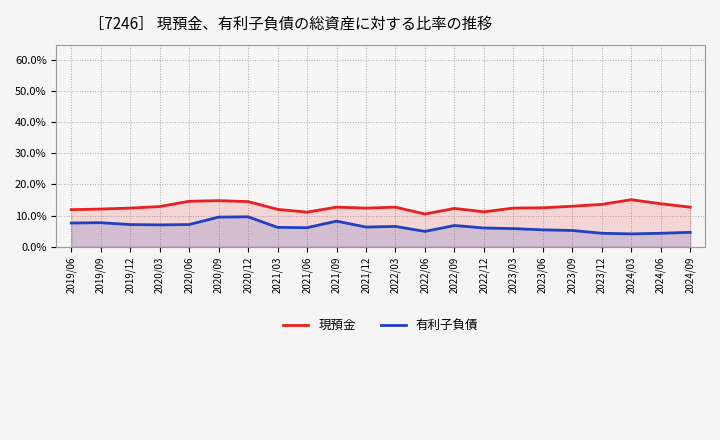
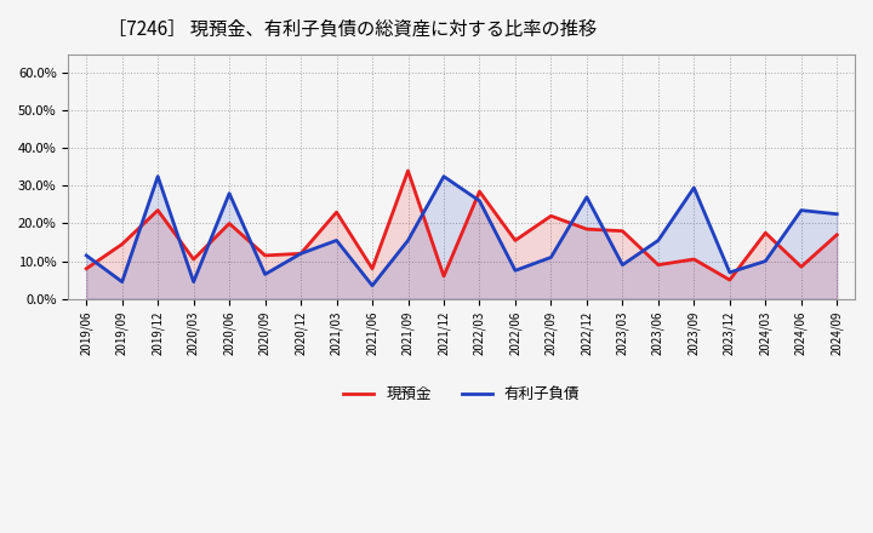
現預金/2019/06: 11.9% -> 8.0%
有利子負債/2019/06: 7.6% -> 11.5%
現預金/2019/09: 12.1% -> 14.5%
有利子負債/2019/09: 7.7% -> 4.5%
現預金/2019/12: 12.4% -> 23.5%
有利子負債/2019/12: 7.1% -> 32.5%
現預金/2020/03: 12.9% -> 10.5%
有利子負債/2020/03: 7.0% -> 4.5%
現預金/2020/06: 14.6% -> 20.0%
有利子負債/2020/06: 7.1% -> 28.0%
現預金/2020/09: 14.8% -> 11.5%
有利子負債/2020/09: 9.5% -> 6.5%
現預金/2020/12: 14.5% -> 12.0%
有利子負債/2020/12: 9.6% -> 12.0%
現預金/2021/03: 12.0% -> 23.0%
有利子負債/2021/03: 6.2% -> 15.5%
現預金/2021/06: 11.1% -> 8.0%
有利子負債/2021/06: 6.1% -> 3.5%
現預金/2021/09: 12.7% -> 34.0%
有利子負債/2021/09: 8.2% -> 15.5%
現預金/2021/12: 12.4% -> 6.0%
有利子負債/2021/12: 6.3% -> 32.5%
現預金/2022/03: 12.7% -> 28.5%
有利子負債/2022/03: 6.5% -> 26.0%
現預金/2022/06: 10.5% -> 15.5%
有利子負債/2022/06: 4.9% -> 7.5%
現預金/2022/09: 12.3% -> 22.0%
有利子負債/2022/09: 6.8% -> 11.0%
現預金/2022/12: 11.2% -> 18.5%
有利子負債/2022/12: 6.0% -> 27.0%
現預金/2023/03: 12.4% -> 18.0%
有利子負債/2023/03: 5.8% -> 9.0%
現預金/2023/06: 12.5% -> 9.0%
有利子負債/2023/06: 5.4% -> 15.5%
現預金/2023/09: 13.0% -> 10.5%
有利子負債/2023/09: 5.2% -> 29.5%
現預金/2023/12: 13.6% -> 5.0%
有利子負債/2023/12: 4.3% -> 7.0%
現預金/2024/03: 15.1% -> 17.5%
有利子負債/2024/03: 4.1% -> 10.0%
現預金/2024/06: 13.8% -> 8.5%
有利子負債/2024/06: 4.3% -> 23.5%
現預金/2024/09: 12.7% -> 17.0%
有利子負債/2024/09: 4.6% -> 22.5%
